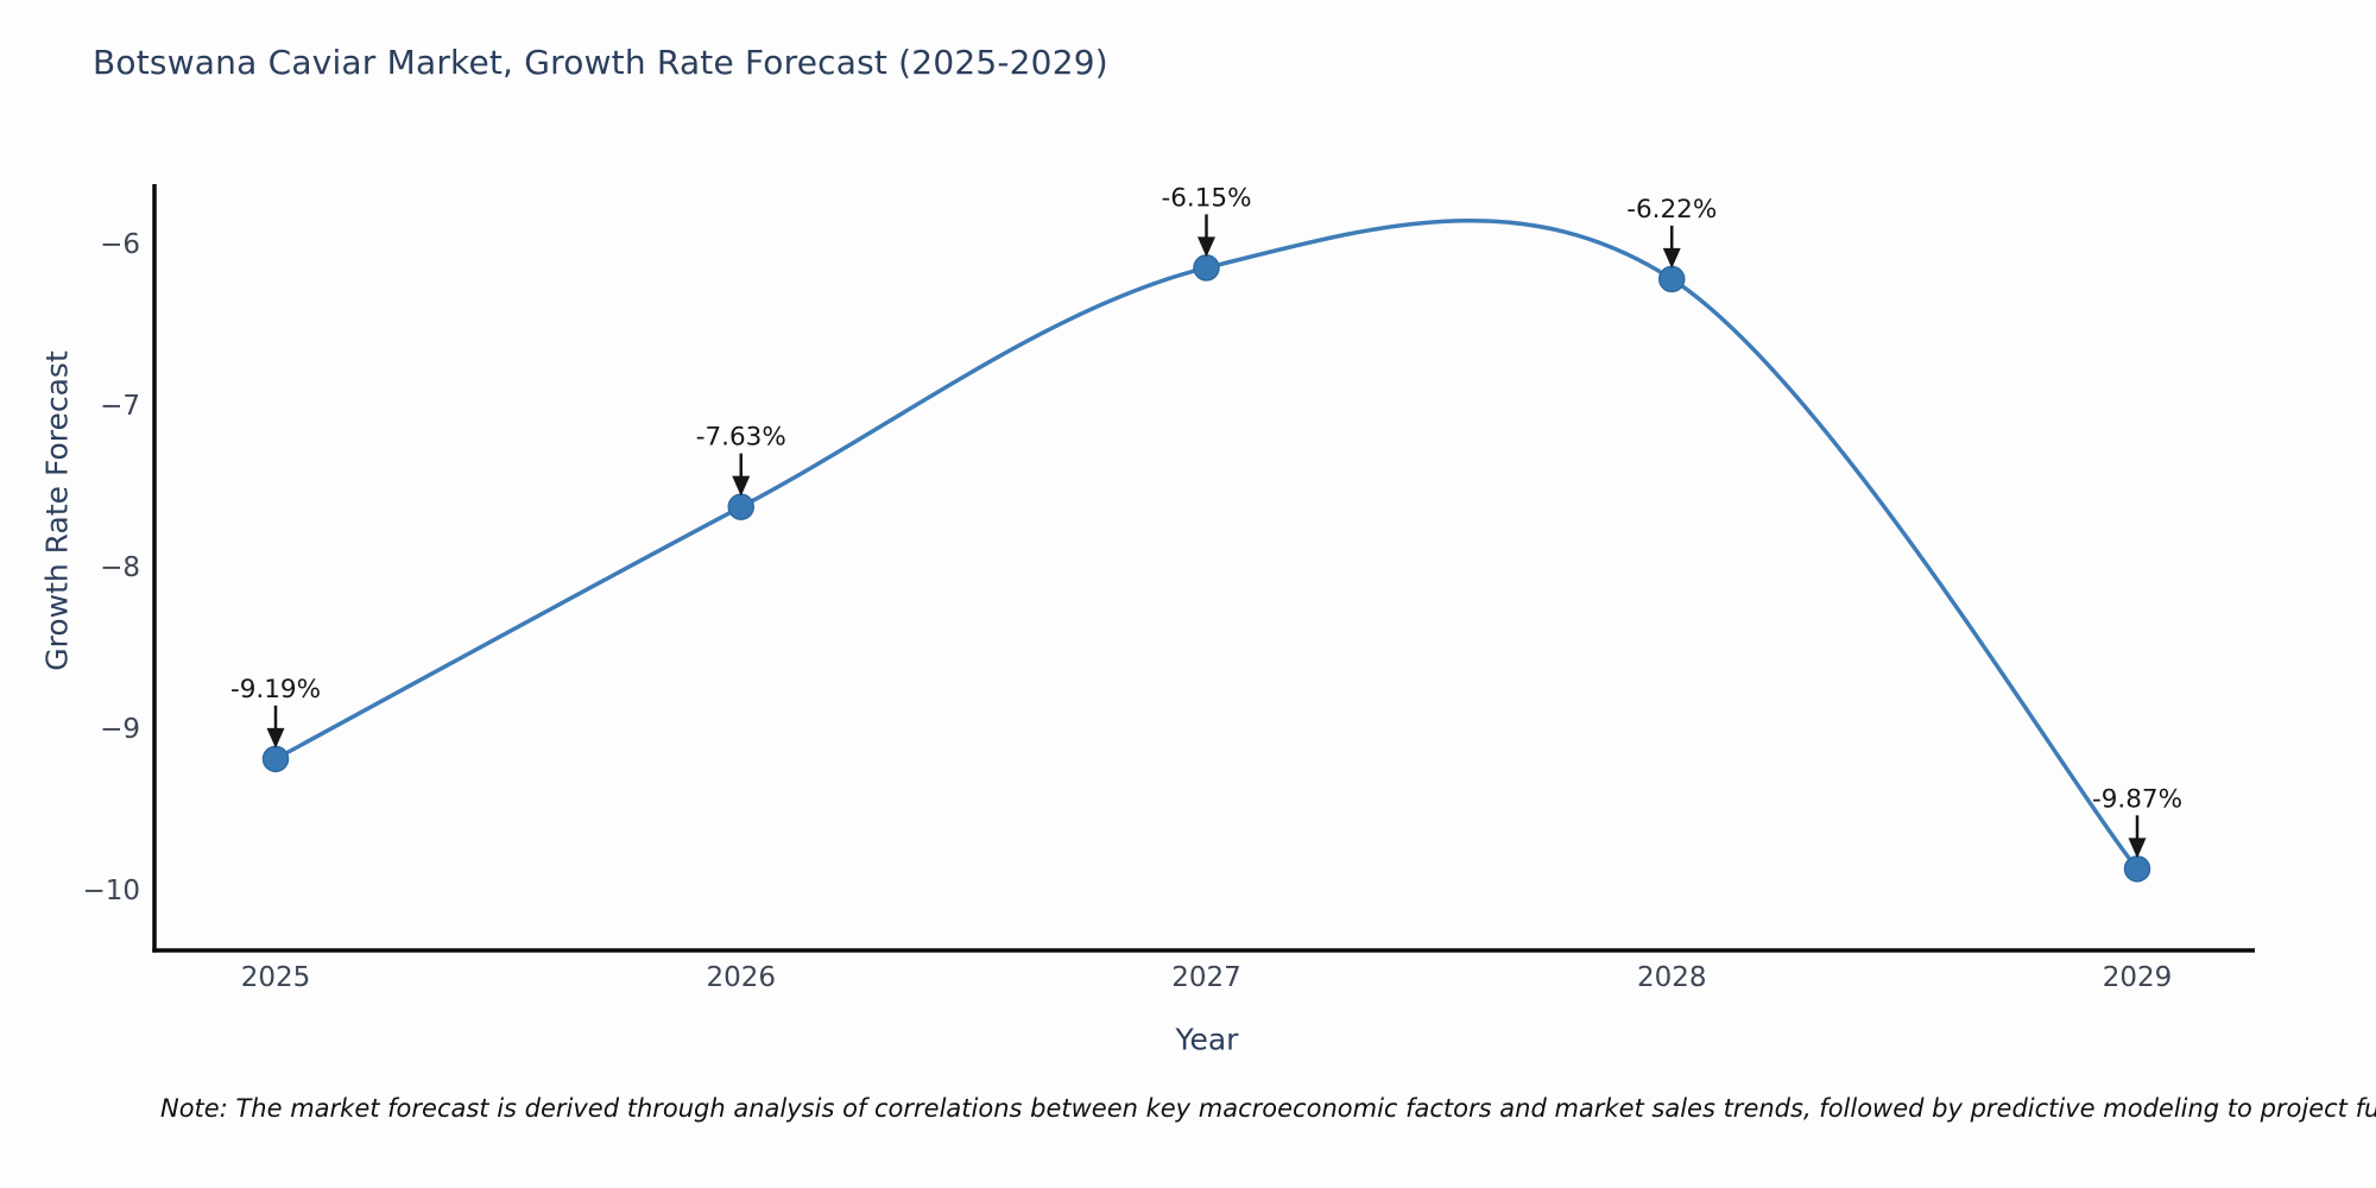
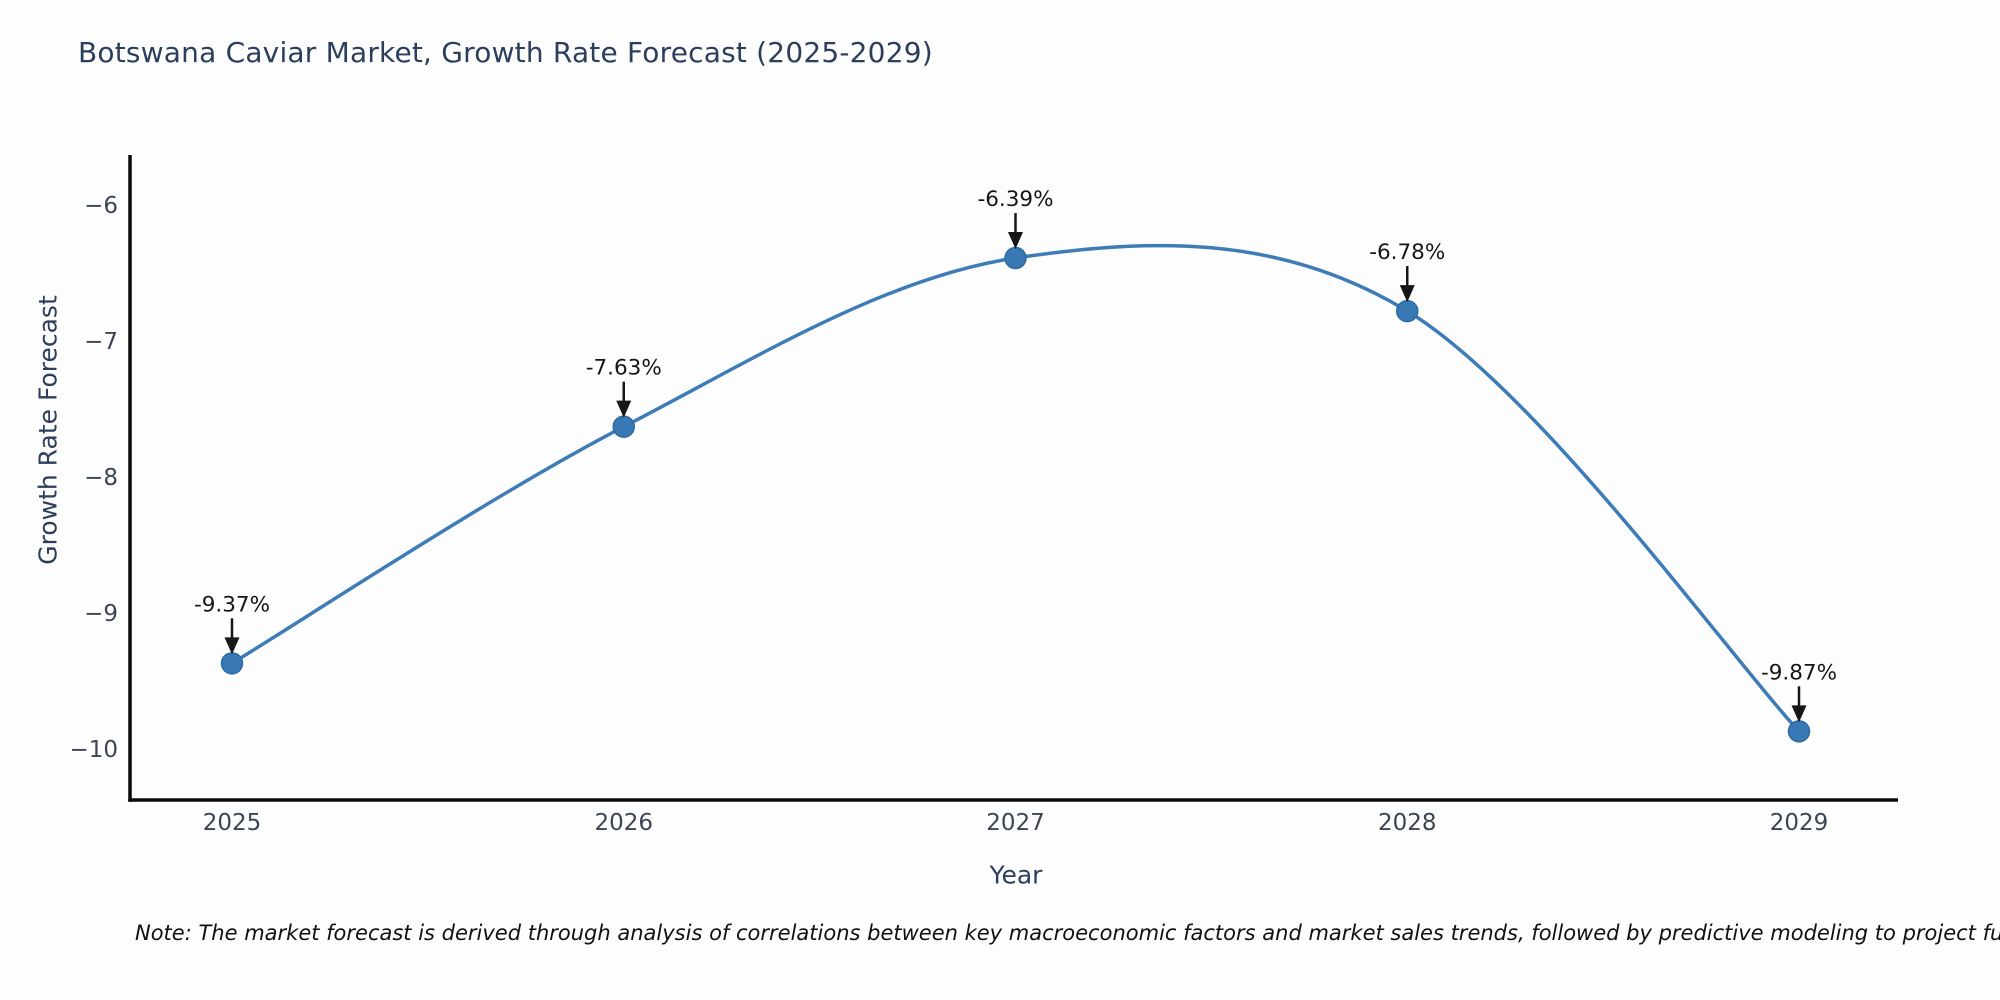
2025: -9.19% -> -9.37%
2027: -6.15% -> -6.39%
2028: -6.22% -> -6.78%
